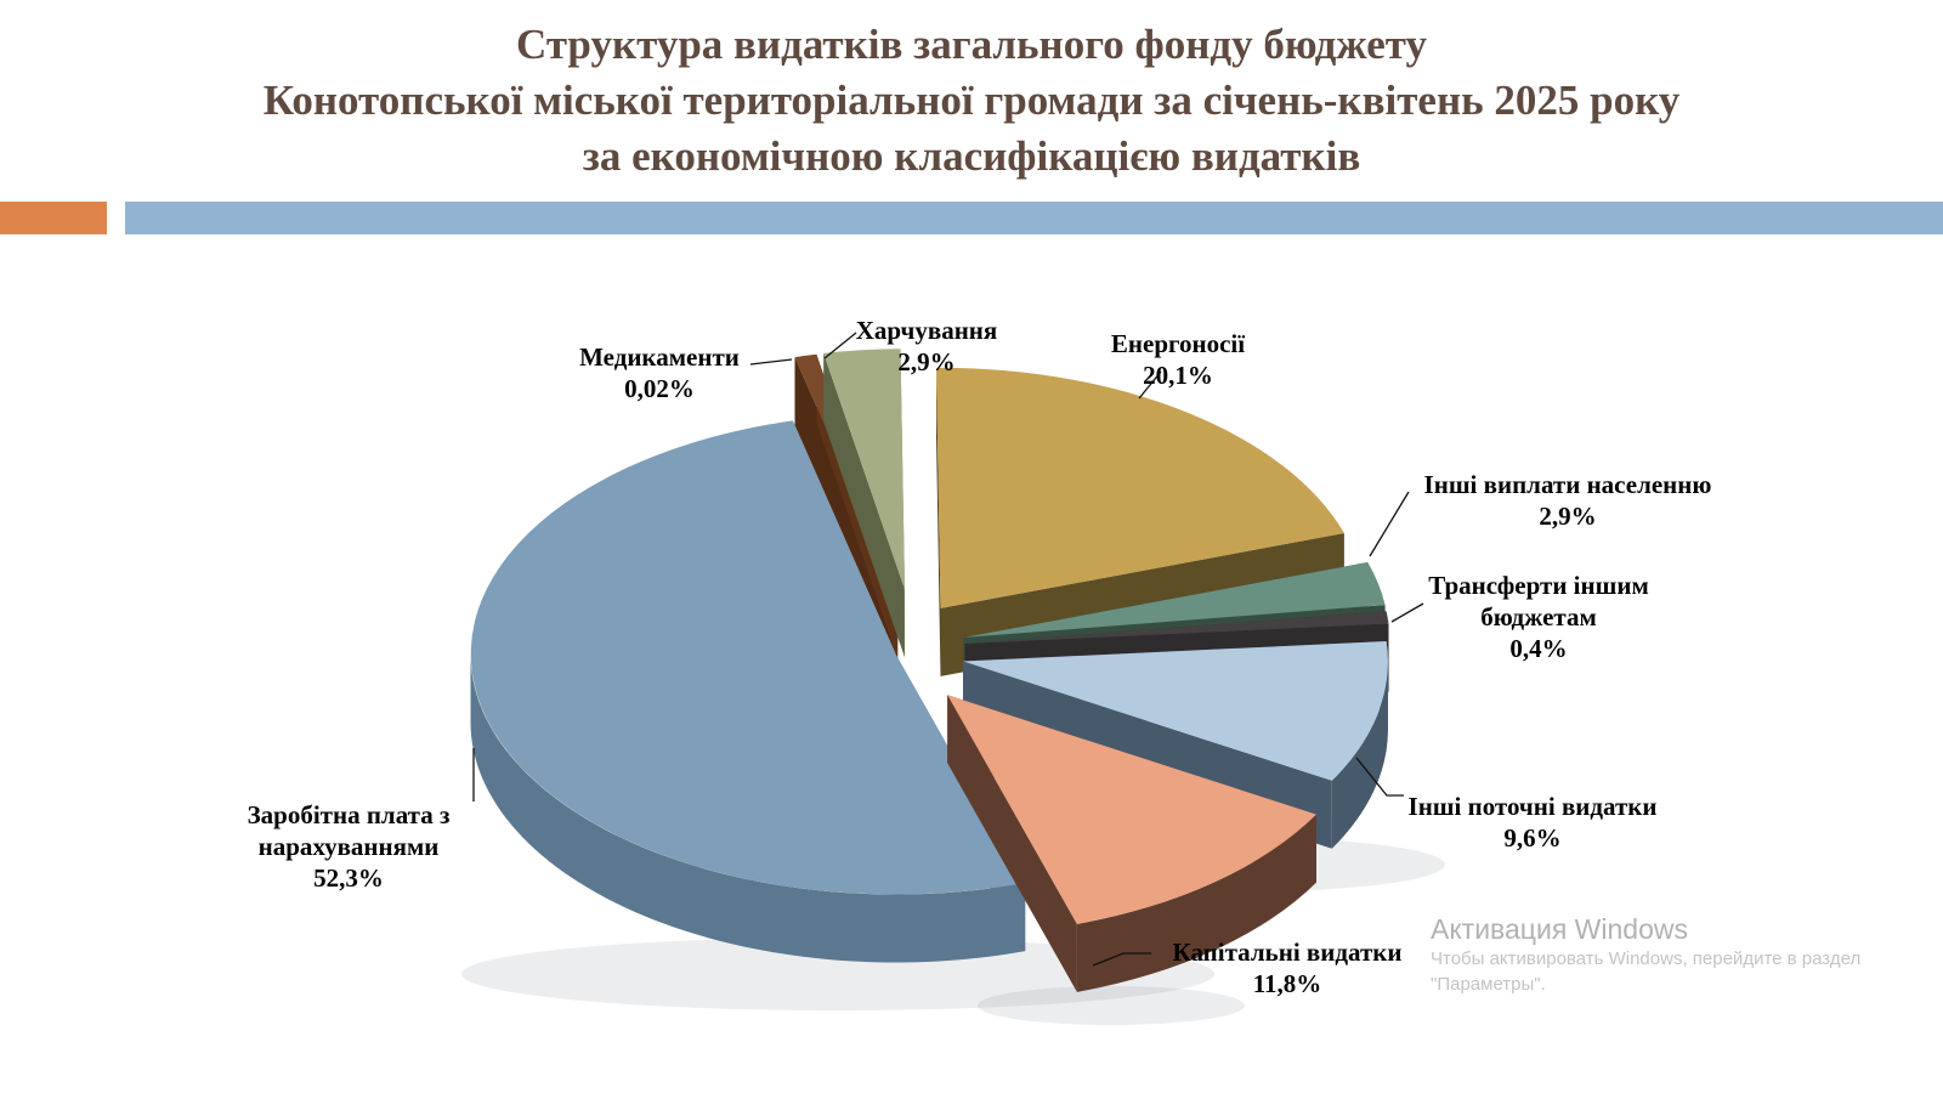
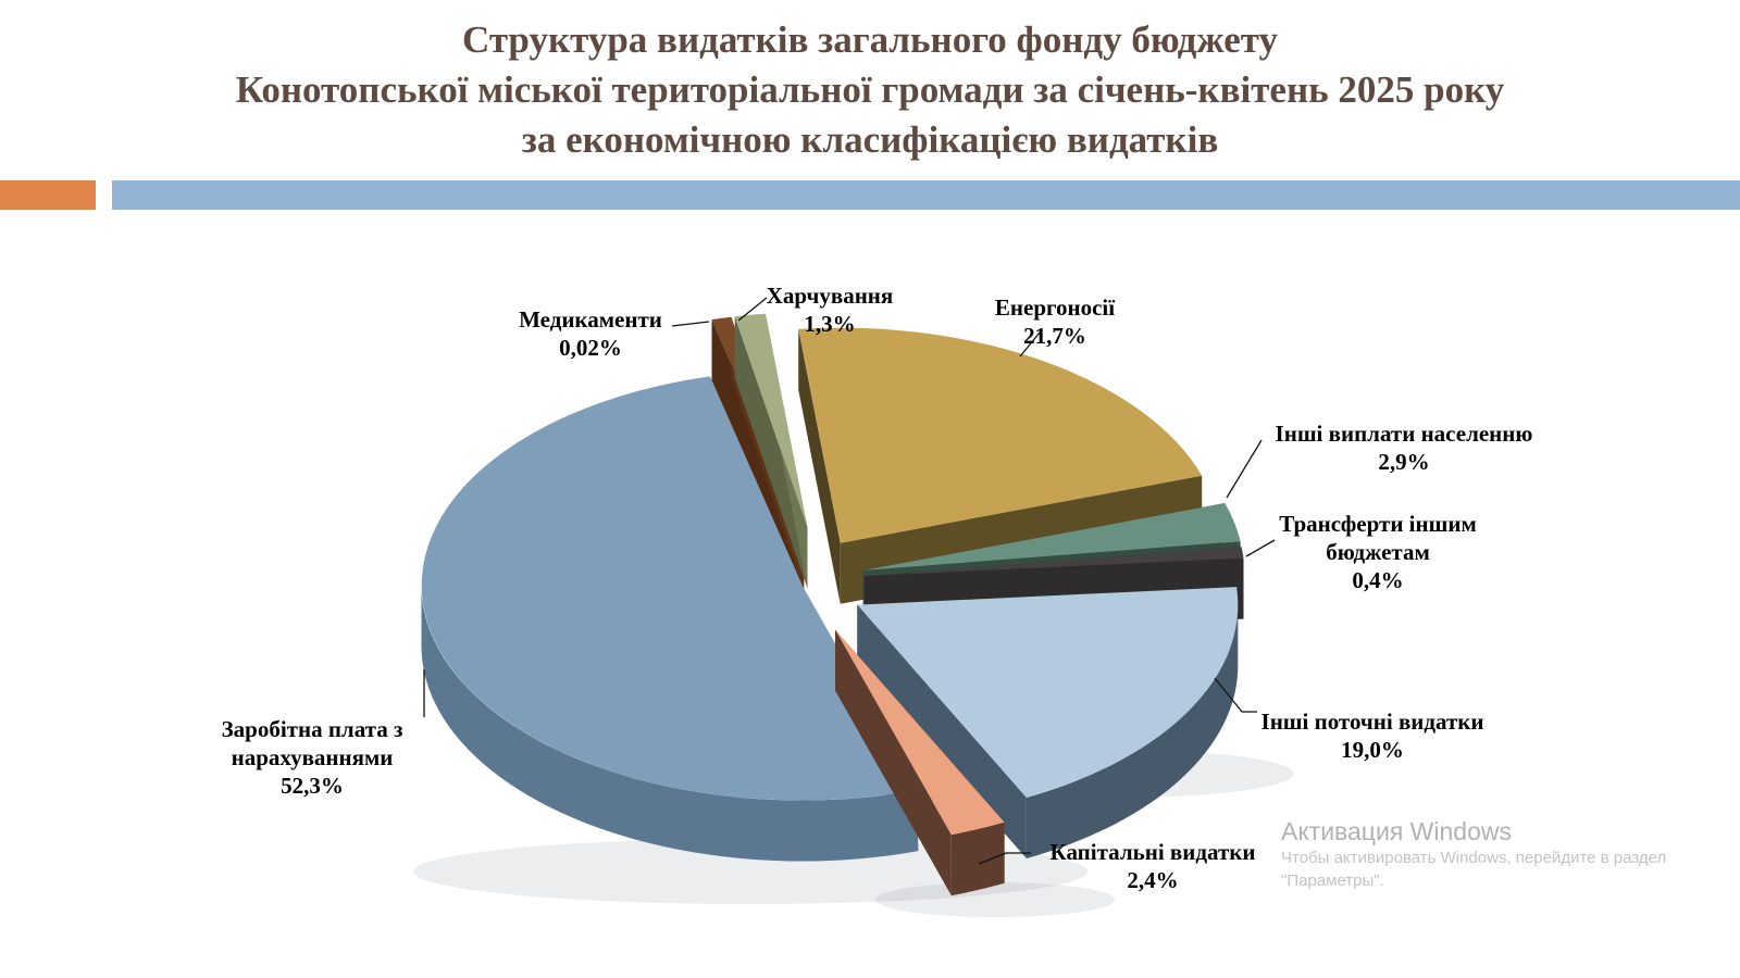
Харчування: 2,9% -> 1,3%
Енергоносії: 20,1% -> 21,7%
Інші поточні видатки: 9,6% -> 19,0%
Капітальні видатки: 11,8% -> 2,4%
